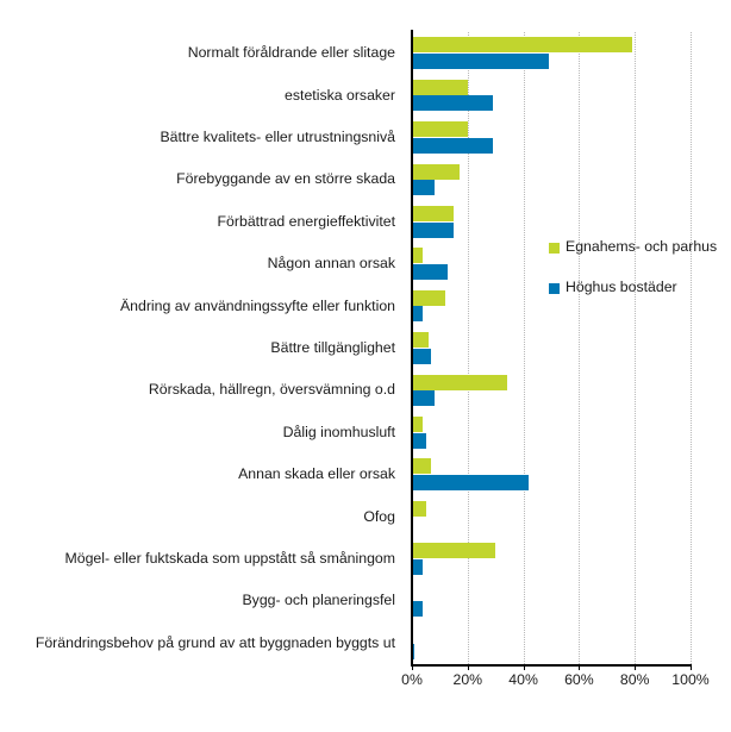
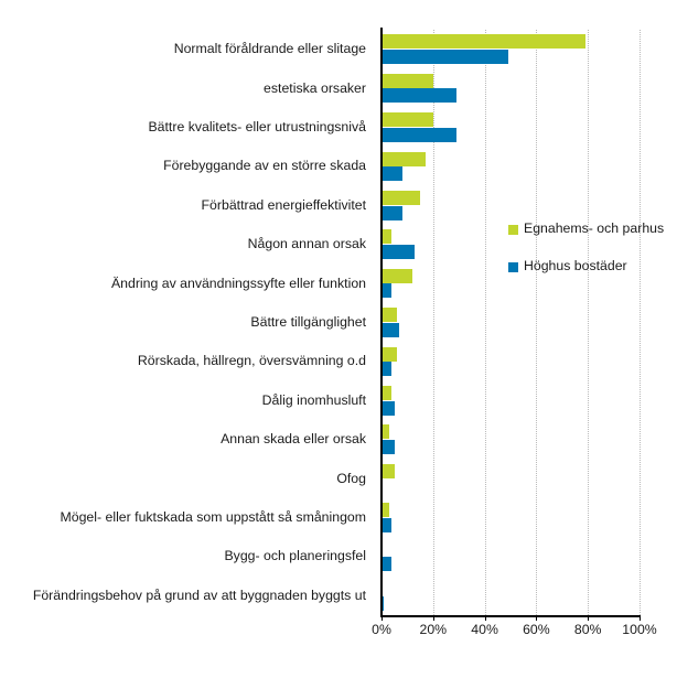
Höghus bostäder/Förbättrad energieffektivitet: 15% -> 8%
Egnahems- och parhus/Rörskada, hällregn, översvämning o.d: 34% -> 6%
Höghus bostäder/Rörskada, hällregn, översvämning o.d: 8% -> 4%
Egnahems- och parhus/Annan skada eller orsak: 7% -> 3%
Höghus bostäder/Annan skada eller orsak: 42% -> 5%
Egnahems- och parhus/Mögel- eller fuktskada som uppstått så småningom: 30% -> 3%
